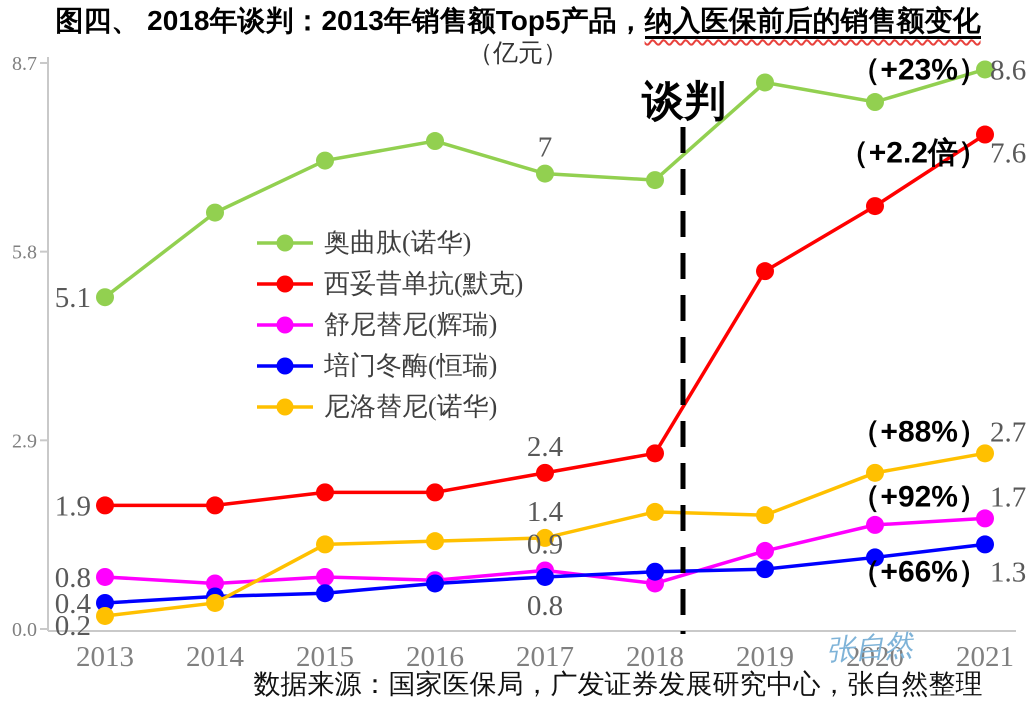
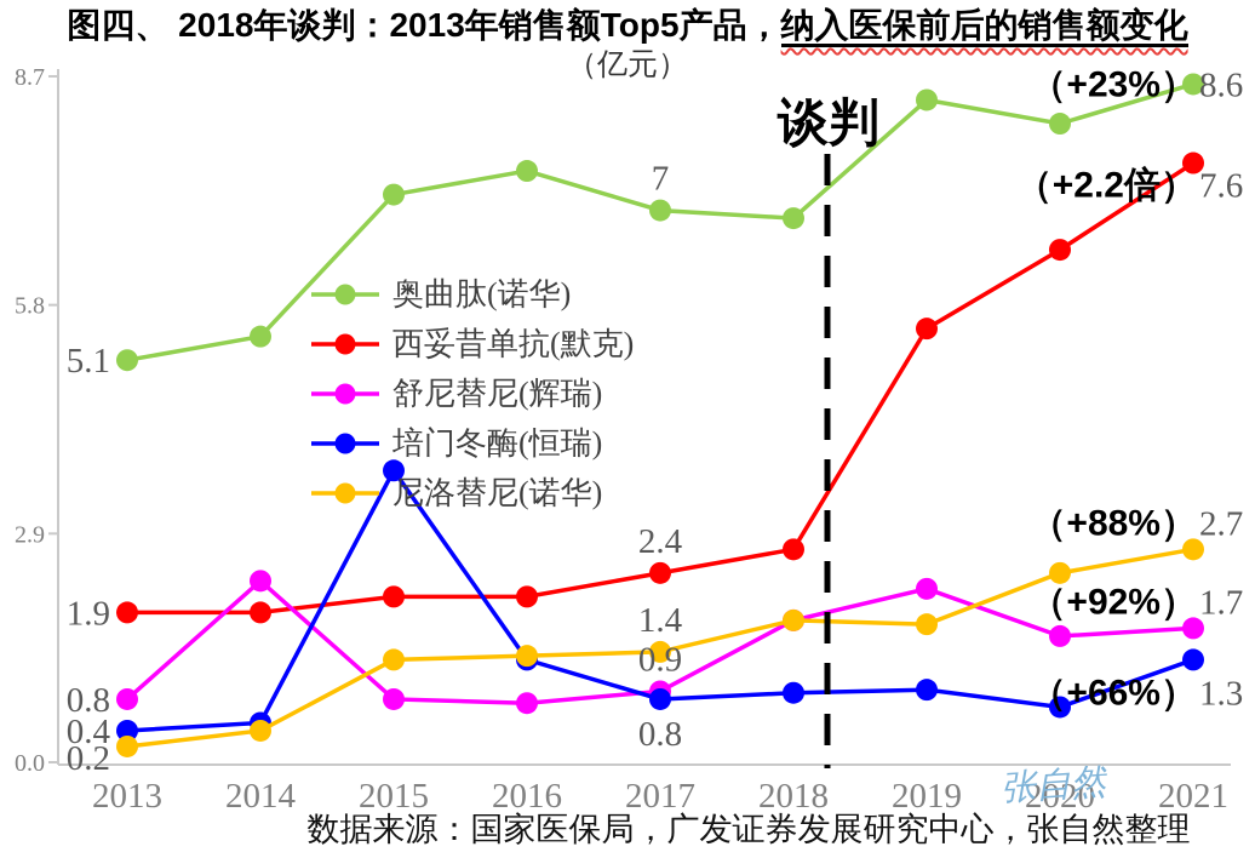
奥曲肽(诺华)/2014: 6.4 -> 5.4
舒尼替尼(辉瑞)/2014: 0.7 -> 2.3
培门冬酶(恒瑞)/2015: 0.6 -> 3.7
培门冬酶(恒瑞)/2016: 0.7 -> 1.3
舒尼替尼(辉瑞)/2018: 0.7 -> 1.8
舒尼替尼(辉瑞)/2019: 1.2 -> 2.2
培门冬酶(恒瑞)/2020: 1.1 -> 0.7
